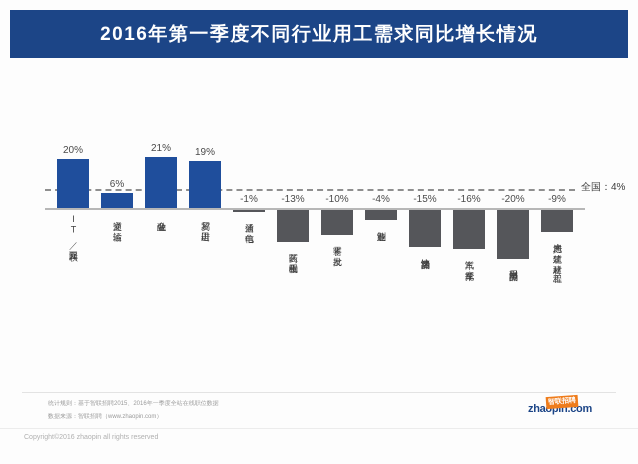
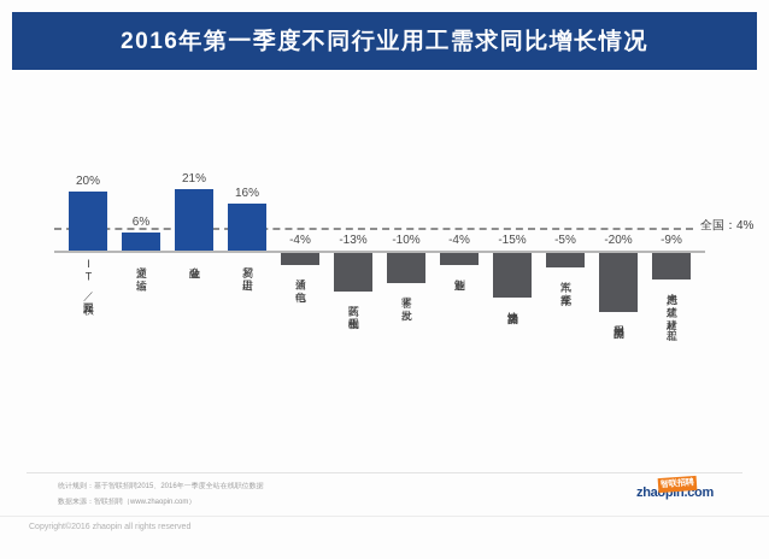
贸易／进出口: 19% -> 16%
通信／电信: -1% -> -4%
汽车／摩托车: -16% -> -5%
